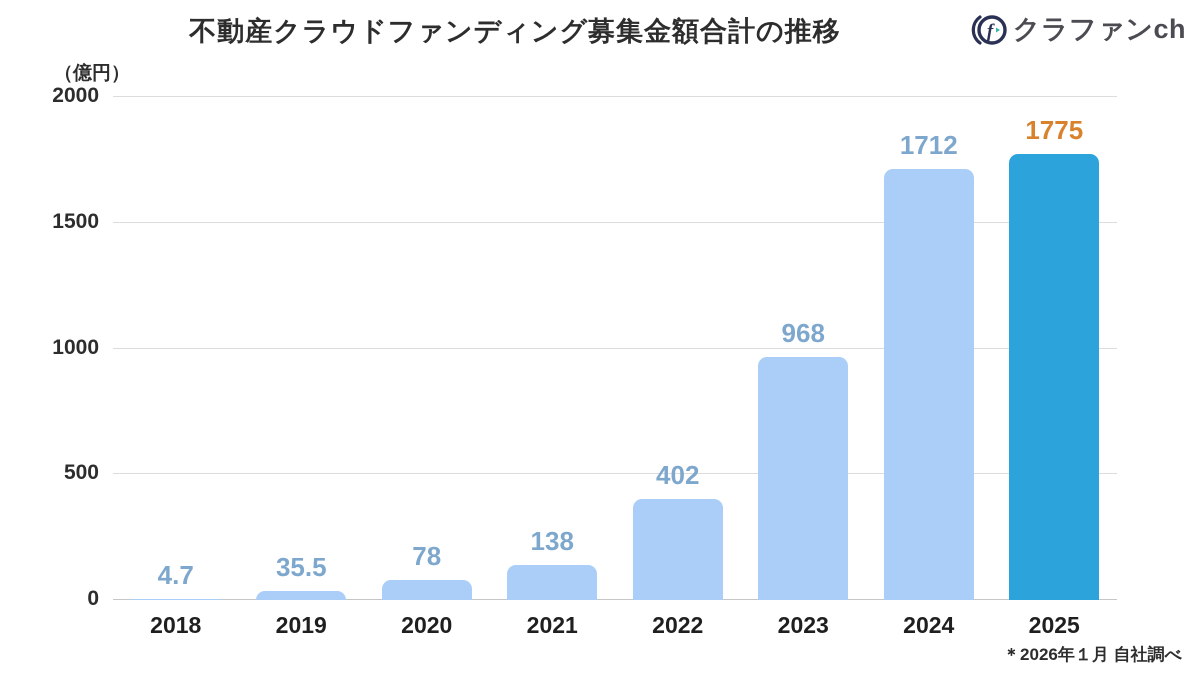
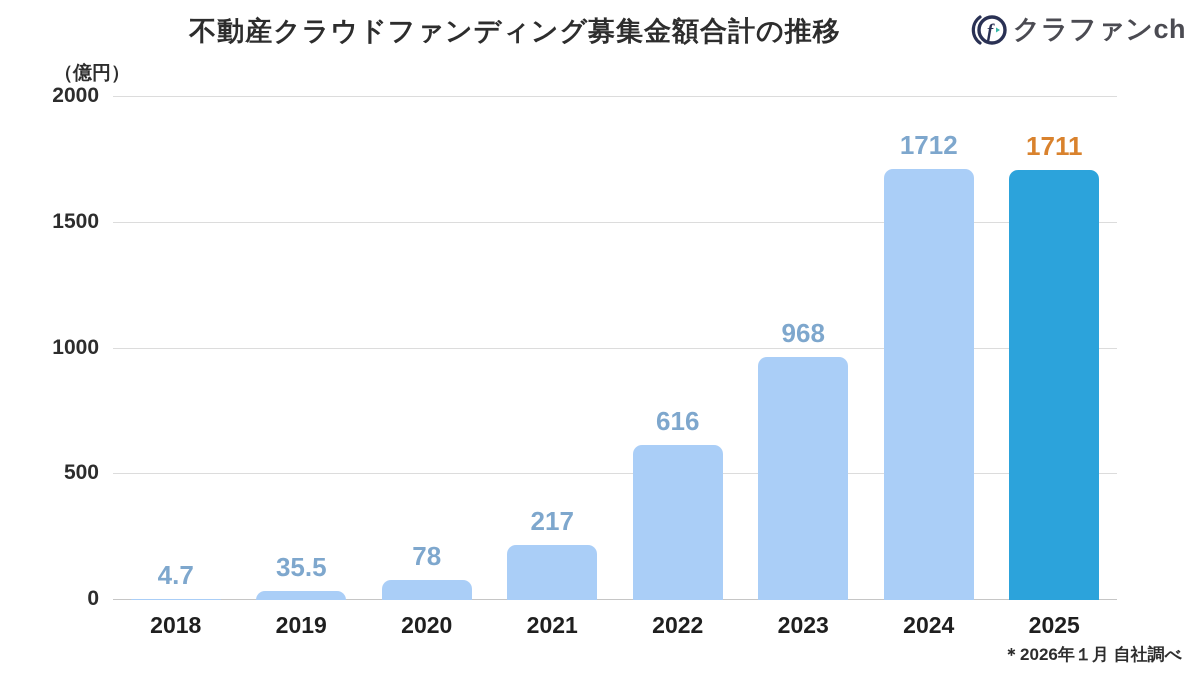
2021: 138 -> 217
2022: 402 -> 616
2025: 1775 -> 1711
